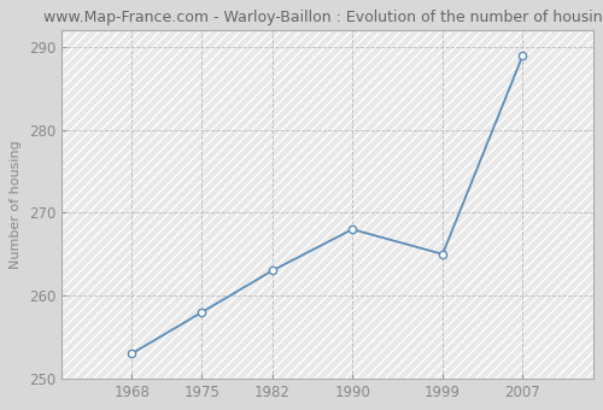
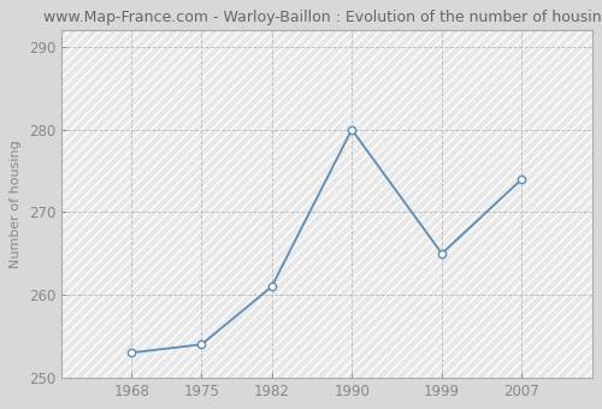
1975: 258 -> 254
1982: 263 -> 261
1990: 268 -> 280
2007: 289 -> 274
